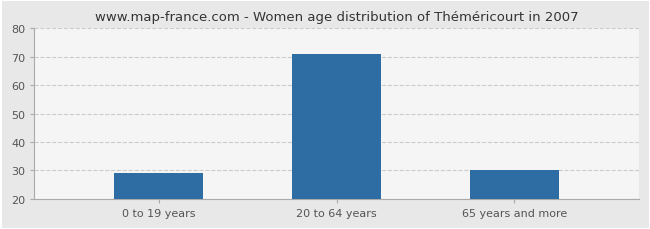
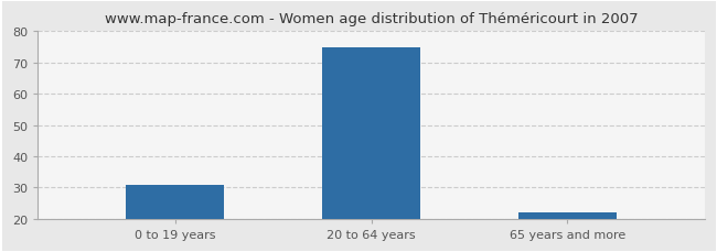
0 to 19 years: 29 -> 31
20 to 64 years: 71 -> 75
65 years and more: 30 -> 22
